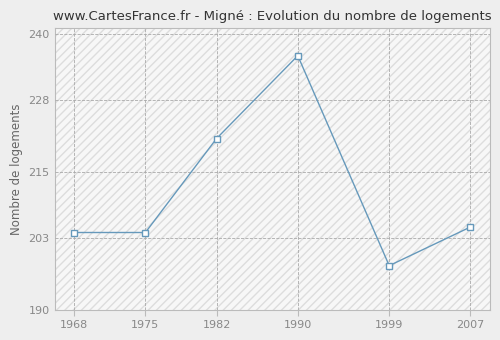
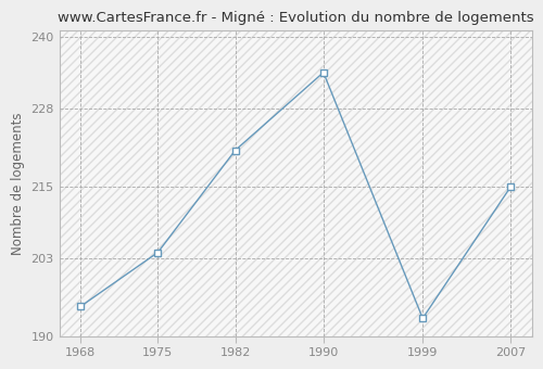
1968: 204 -> 195
1990: 236 -> 234
1999: 198 -> 193
2007: 205 -> 215
